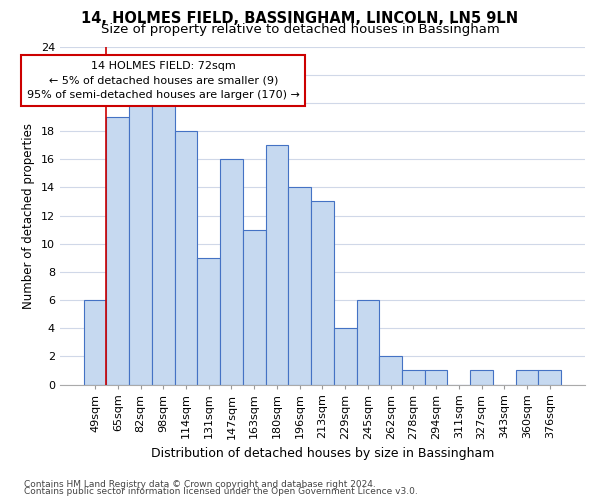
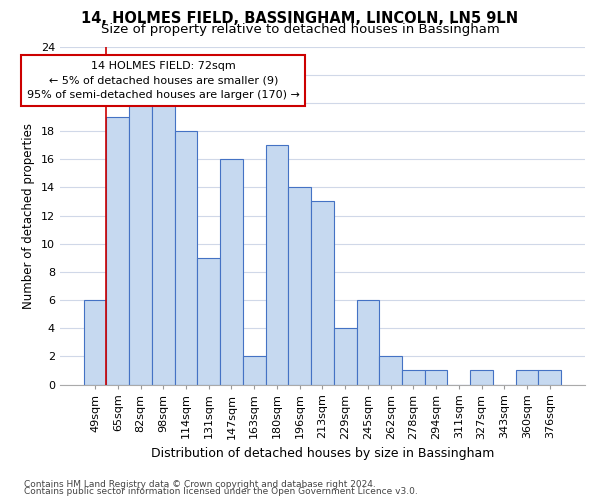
163sqm: 11 -> 2
